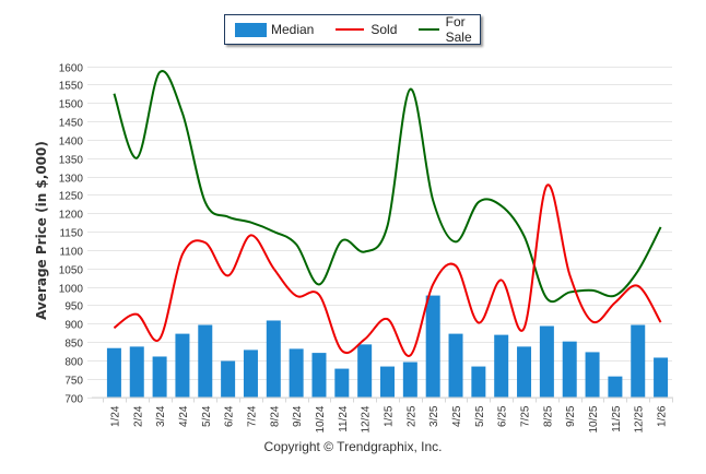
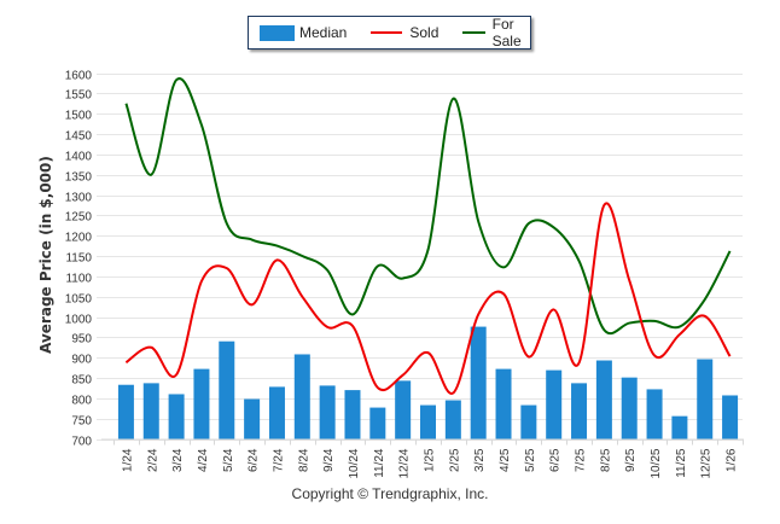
Median/5/24: 900 -> 940
Sold/9/25: 1030 -> 1090
